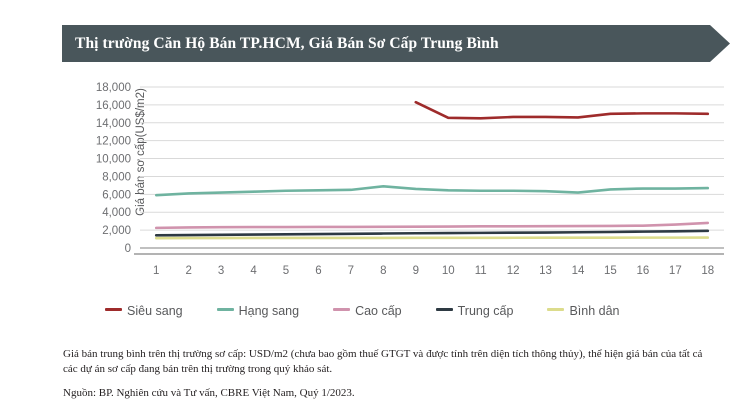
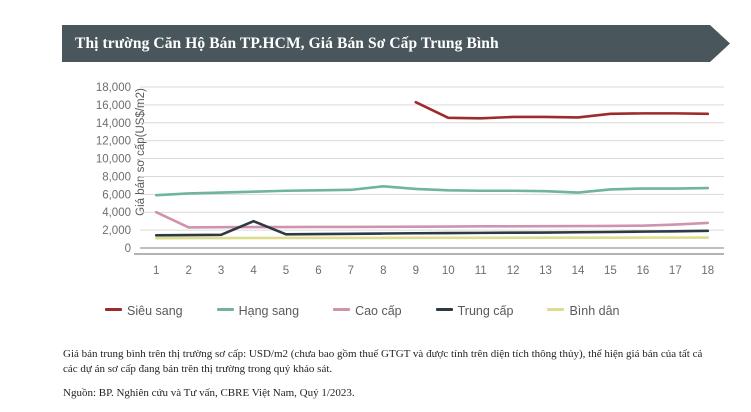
Cao cấp/1: 2000 -> 4000
Trung cấp/4: 2000 -> 3000
